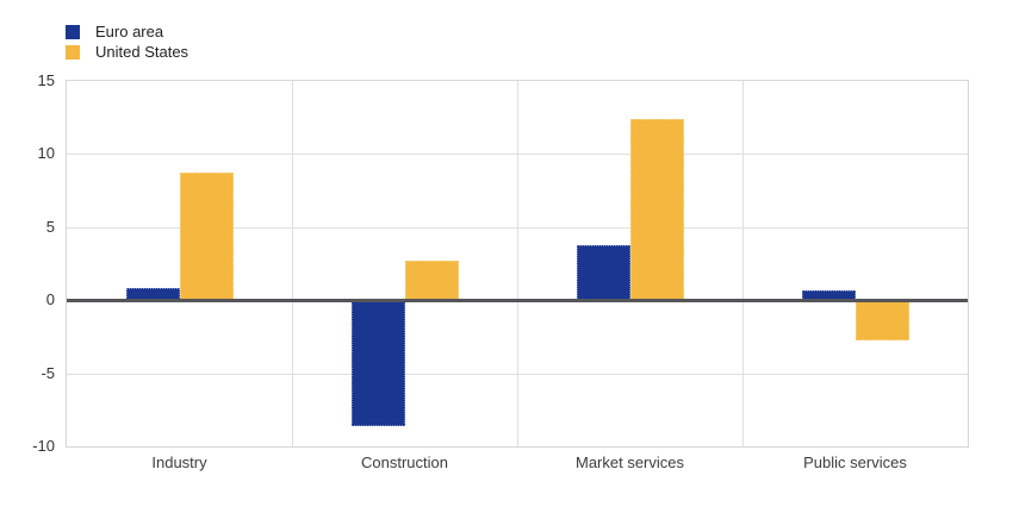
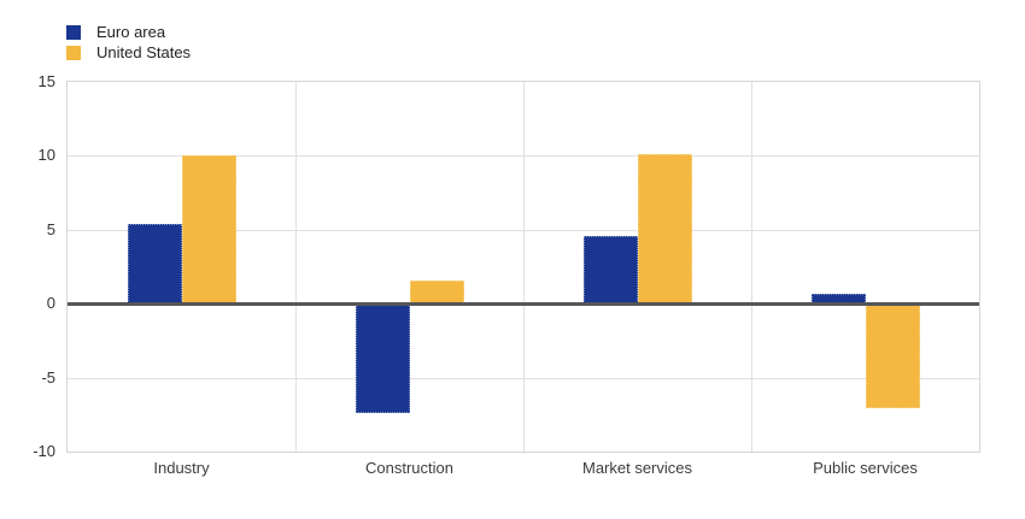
Euro area/Industry: 0.8 -> 5.4
United States/Industry: 8.7 -> 10.0
Euro area/Construction: -8.6 -> -7.4
United States/Construction: 2.7 -> 1.6
Euro area/Market services: 3.8 -> 4.6
United States/Market services: 12.4 -> 10.1
United States/Public services: -2.8 -> -7.1
